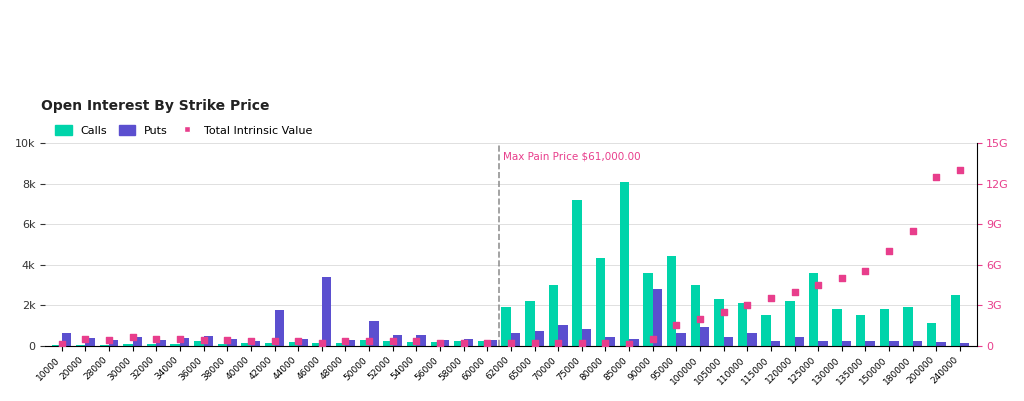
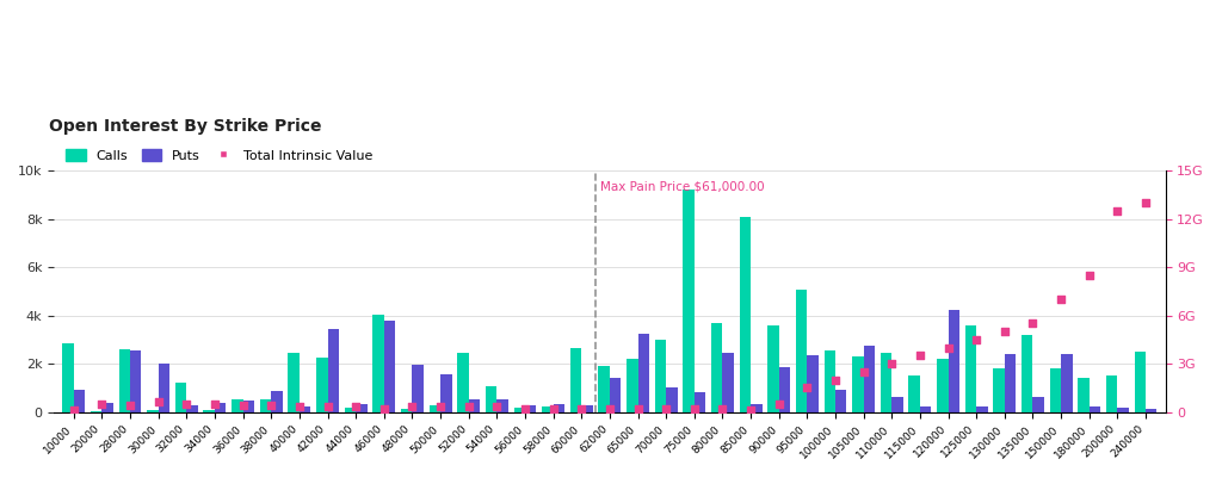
Calls/10000: 0.05k -> 2.85k
Puts/10000: 0.60k -> 0.90k
Calls/28000: 0.05k -> 2.60k
Puts/28000: 0.25k -> 2.55k
Puts/30000: 0.40k -> 2.00k
Calls/32000: 0.06k -> 1.20k
Calls/36000: 0.20k -> 0.50k
Calls/38000: 0.08k -> 0.50k
Puts/38000: 0.30k -> 0.85k
Calls/40000: 0.10k -> 2.45k
Calls/42000: 0.10k -> 2.25k
Puts/42000: 1.75k -> 3.45k
Calls/46000: 0.10k -> 4.05k
Puts/46000: 3.40k -> 3.80k
Puts/48000: 0.28k -> 1.95k
Puts/50000: 1.20k -> 1.55k
Calls/52000: 0.20k -> 2.45k
Calls/54000: 0.15k -> 1.05k
Calls/60000: 0.20k -> 2.65k
Puts/62000: 0.60k -> 1.40k
Puts/65000: 0.70k -> 3.25k
Calls/75000: 7.20k -> 9.20k
Calls/80000: 4.30k -> 3.70k
Puts/80000: 0.40k -> 2.45k
Puts/90000: 2.80k -> 1.85k
Calls/95000: 4.40k -> 5.05k
Puts/95000: 0.60k -> 2.35k
Calls/100000: 3.00k -> 2.55k
Puts/105000: 0.40k -> 2.75k
Calls/110000: 2.10k -> 2.45k
Puts/120000: 0.40k -> 4.20k
Puts/130000: 0.20k -> 2.40k
Calls/135000: 1.50k -> 3.20k
Puts/135000: 0.20k -> 0.60k
Puts/150000: 0.20k -> 2.40k
Calls/180000: 1.90k -> 1.40k
Calls/200000: 1.10k -> 1.50k
